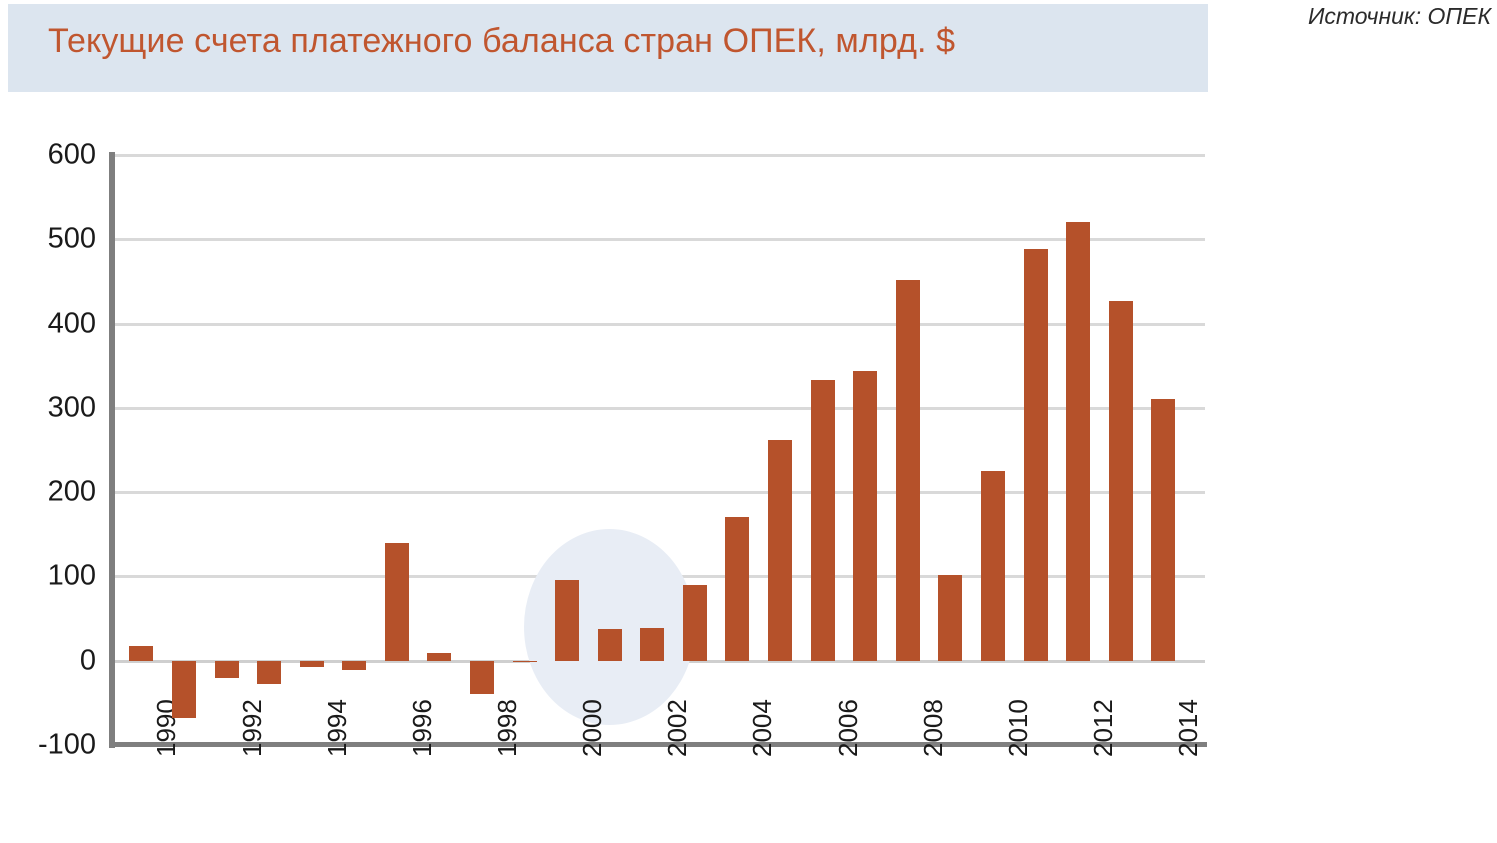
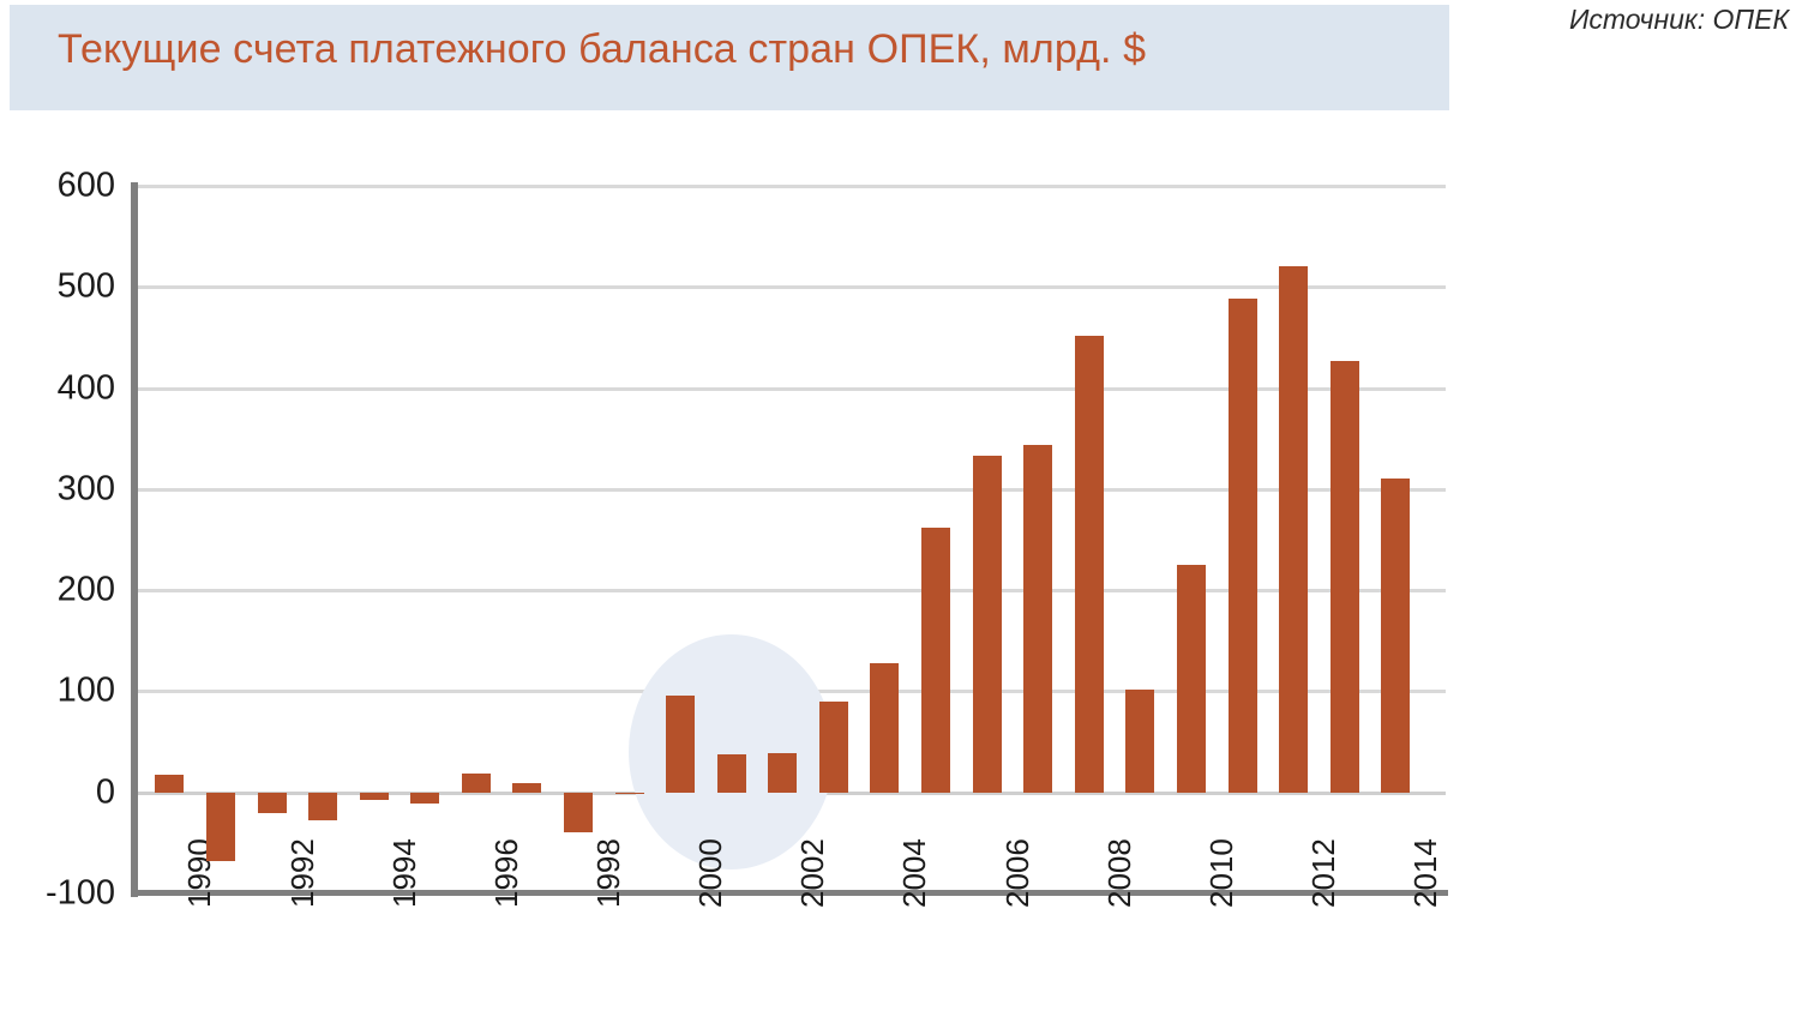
1996: 140 -> 20
2004: 170 -> 130
